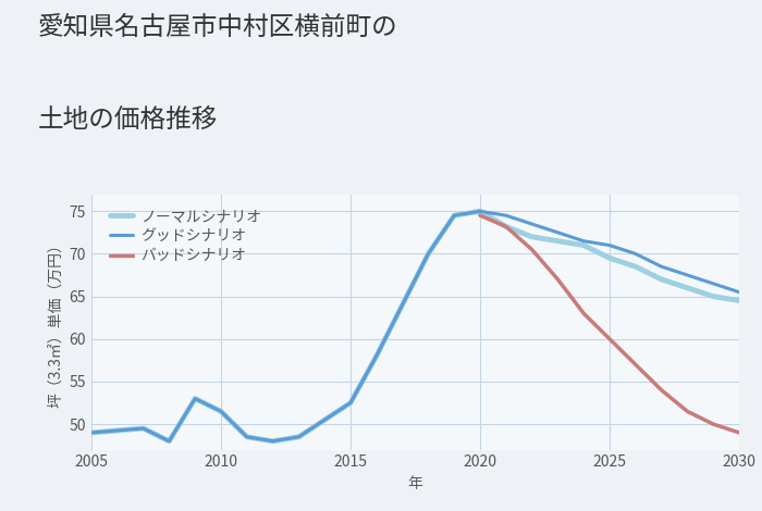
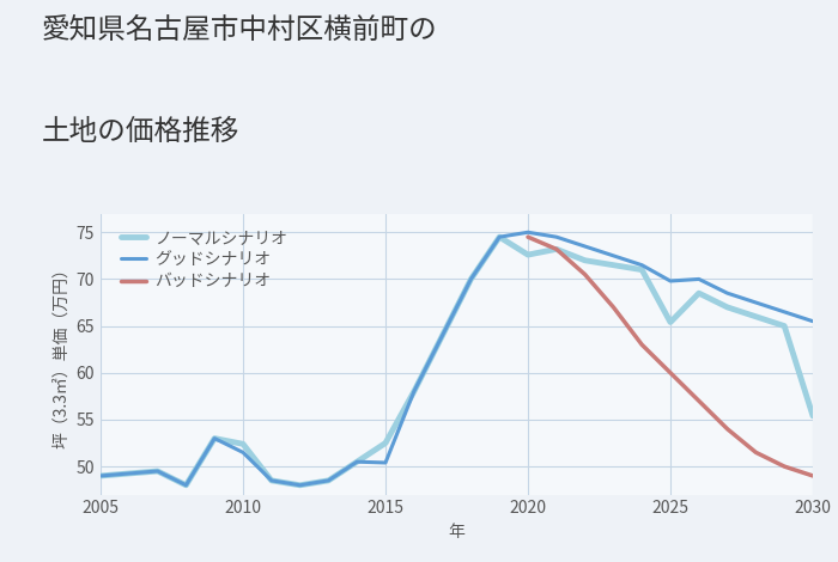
ノーマルシナリオ/2010: 51.5 -> 52.4
グッドシナリオ/2015: 52.5 -> 50.4
ノーマルシナリオ/2020: 75.0 -> 72.6
グッドシナリオ/2025: 71.0 -> 69.8
ノーマルシナリオ/2025: 69.5 -> 65.4
ノーマルシナリオ/2030: 64.5 -> 55.4
